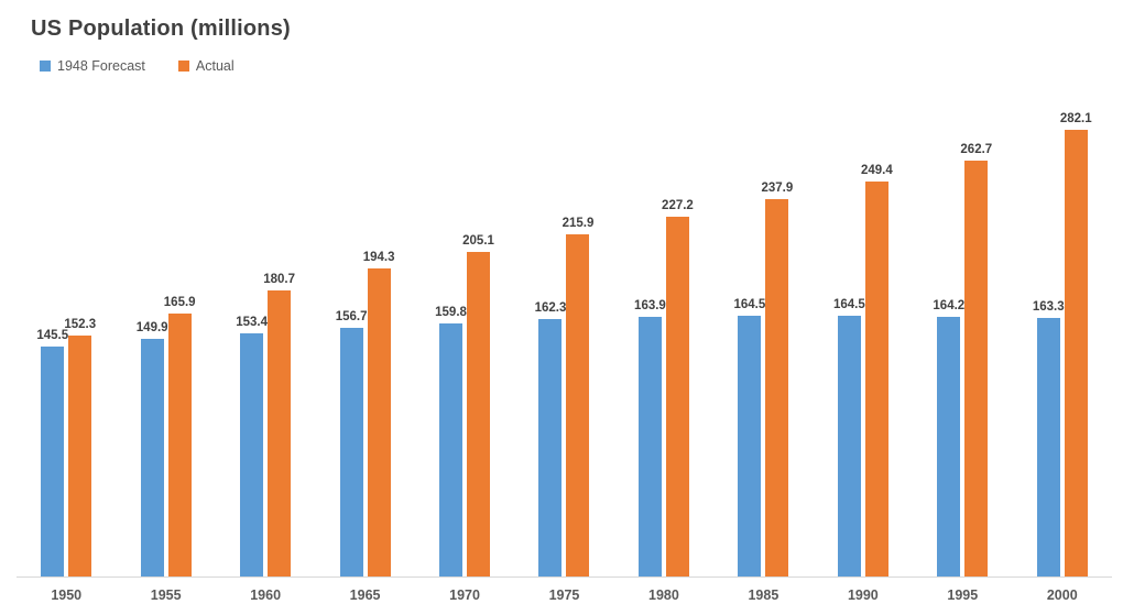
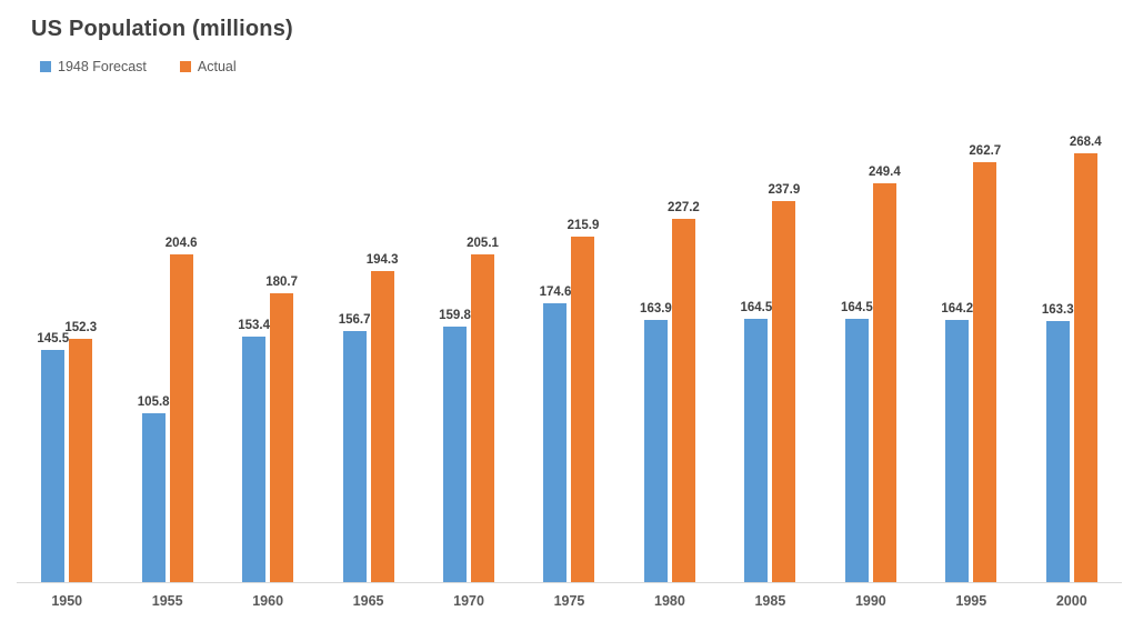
1948 Forecast/1955: 149.9 -> 105.8
Actual/1955: 165.9 -> 204.6
1948 Forecast/1975: 162.3 -> 174.6
Actual/2000: 282.1 -> 268.4
